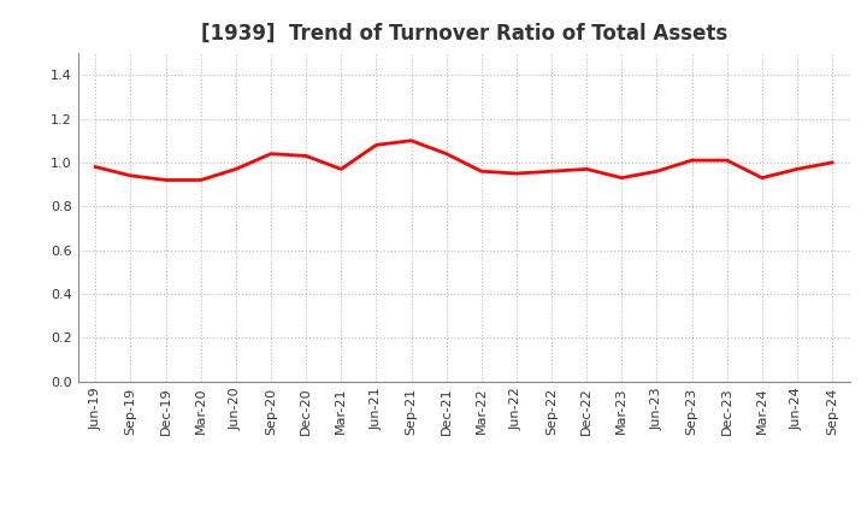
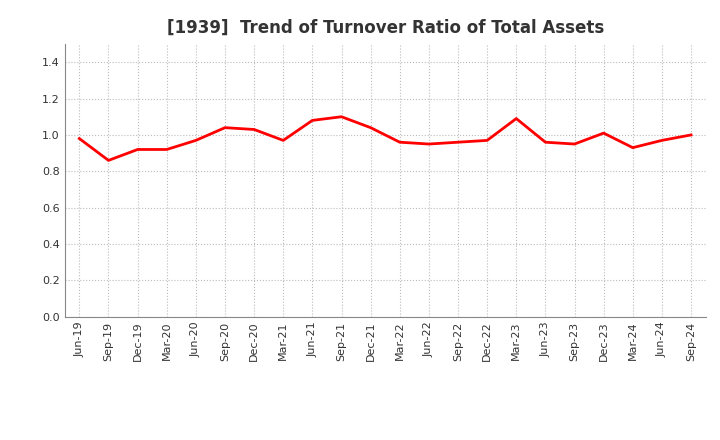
Sep-19: 0.94 -> 0.86
Mar-23: 0.93 -> 1.09
Sep-23: 1.01 -> 0.95
